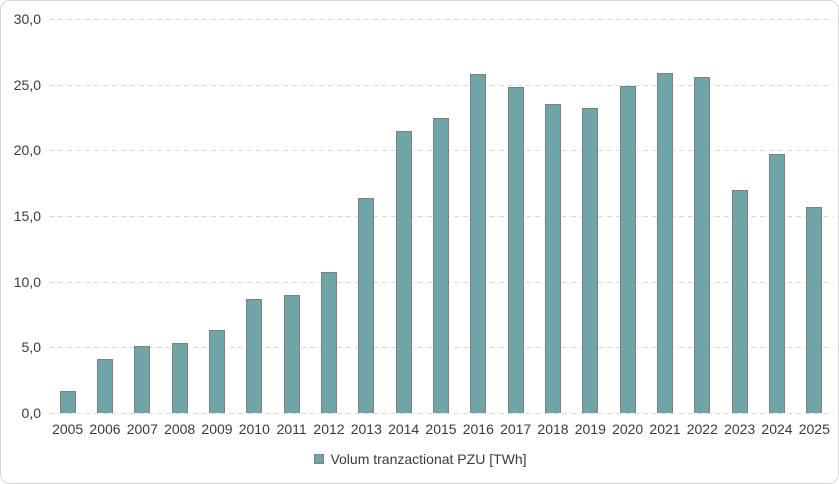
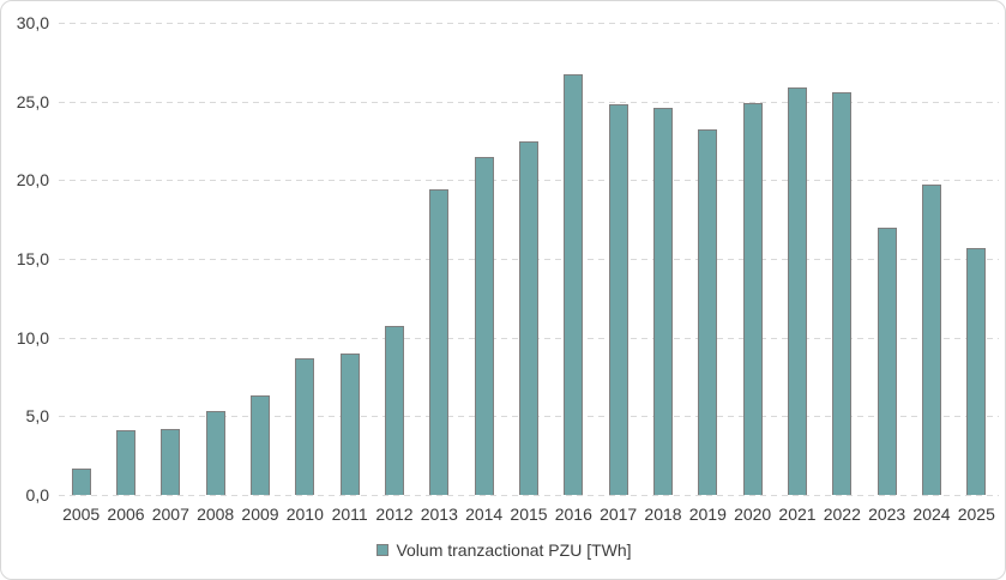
2007: 5,1 -> 4,2
2013: 16,4 -> 19,4
2016: 25,8 -> 26,7
2018: 23,5 -> 24,6
